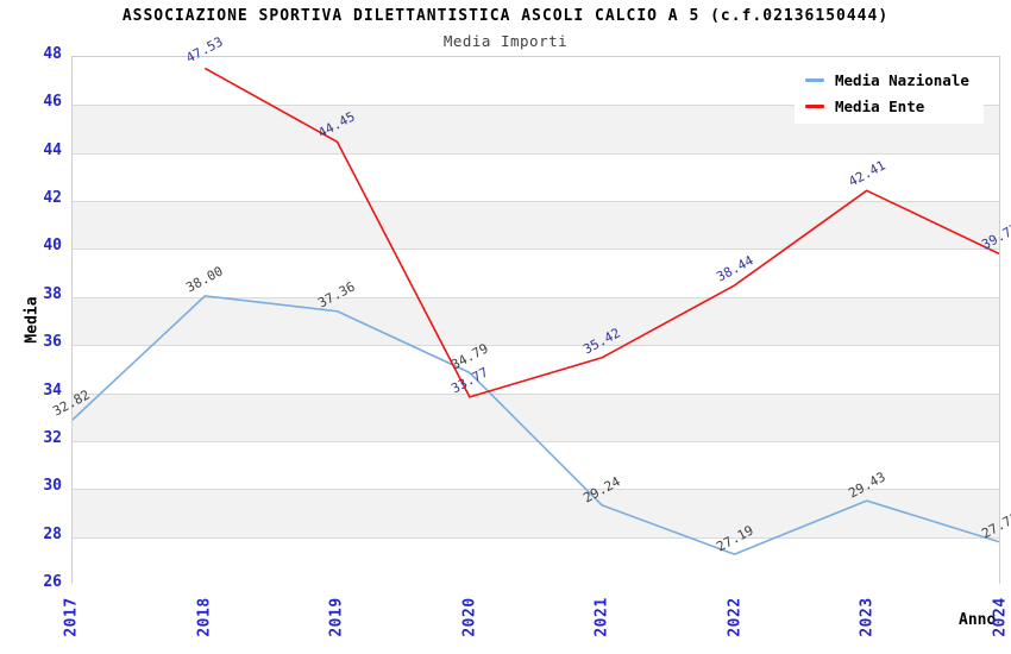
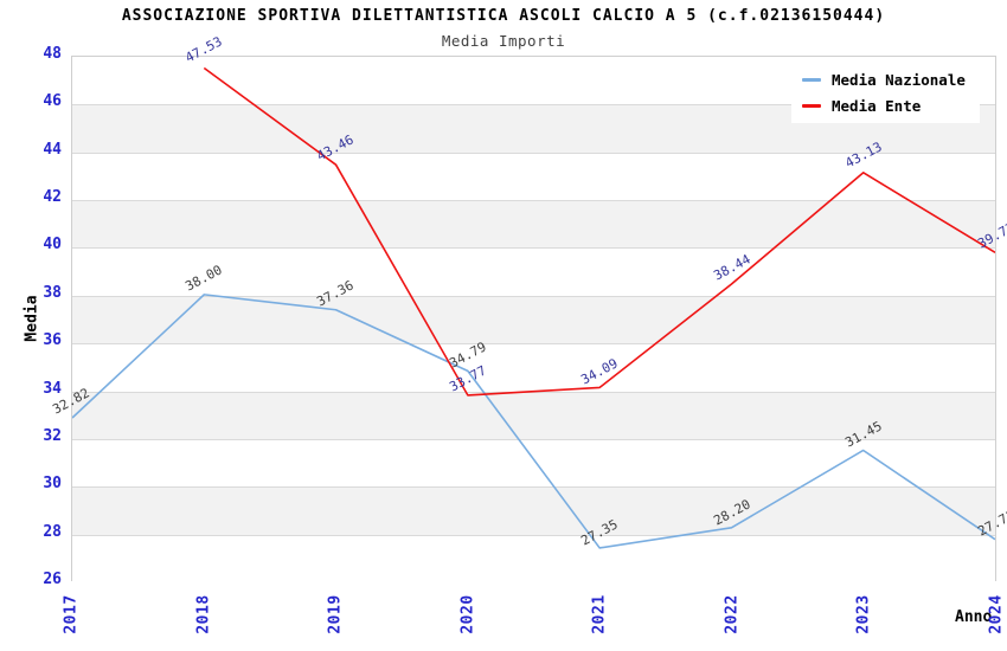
Media Ente/2019: 44.45 -> 43.46
Media Nazionale/2021: 29.24 -> 27.35
Media Ente/2021: 35.42 -> 34.09
Media Nazionale/2022: 27.19 -> 28.20
Media Nazionale/2023: 29.43 -> 31.45
Media Ente/2023: 42.41 -> 43.13
